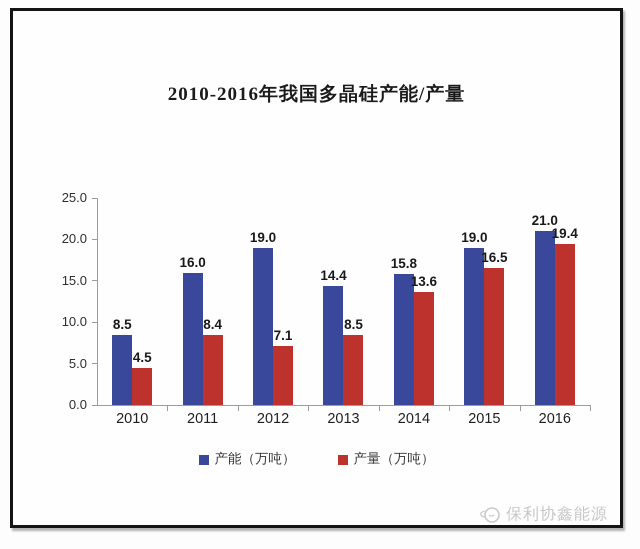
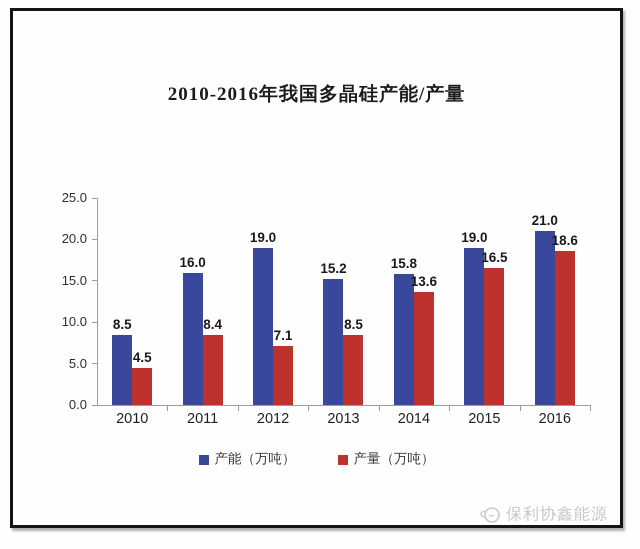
产能（万吨）/2013: 14.4 -> 15.2
产量（万吨）/2016: 19.4 -> 18.6
